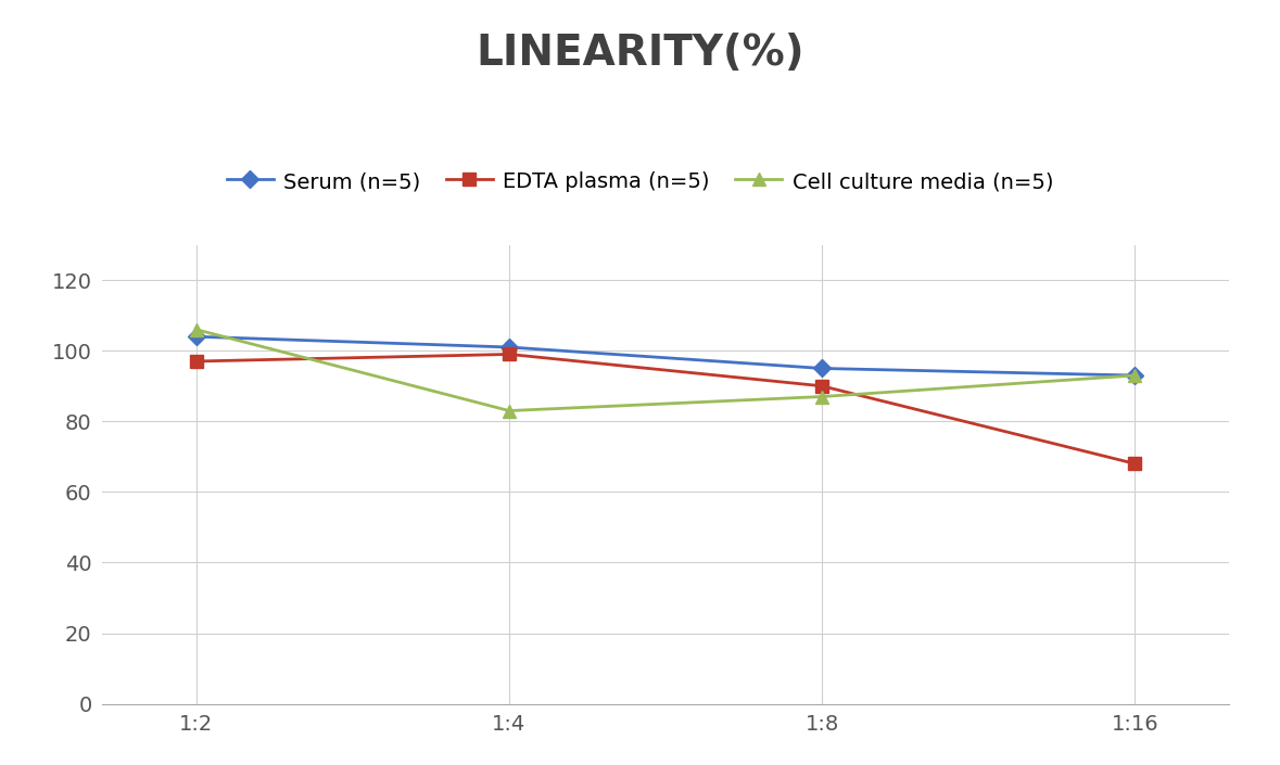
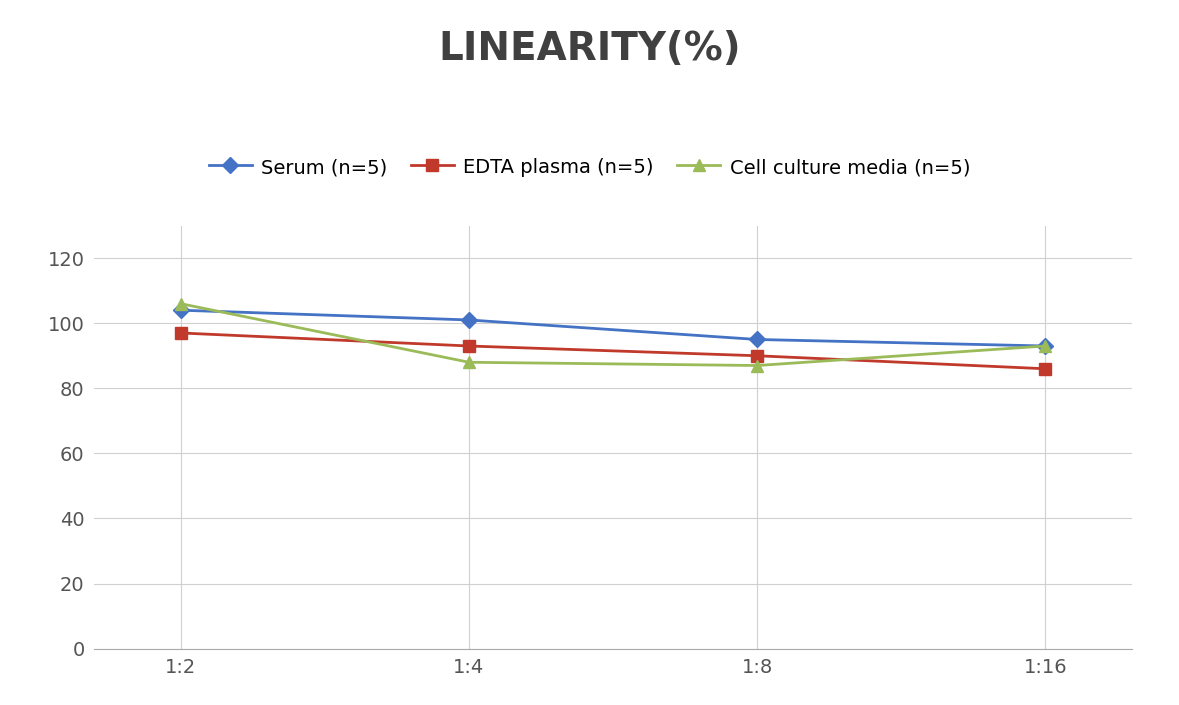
EDTA plasma (n=5)/1:4: 99 -> 93
Cell culture media (n=5)/1:4: 83 -> 88
EDTA plasma (n=5)/1:16: 68 -> 86
